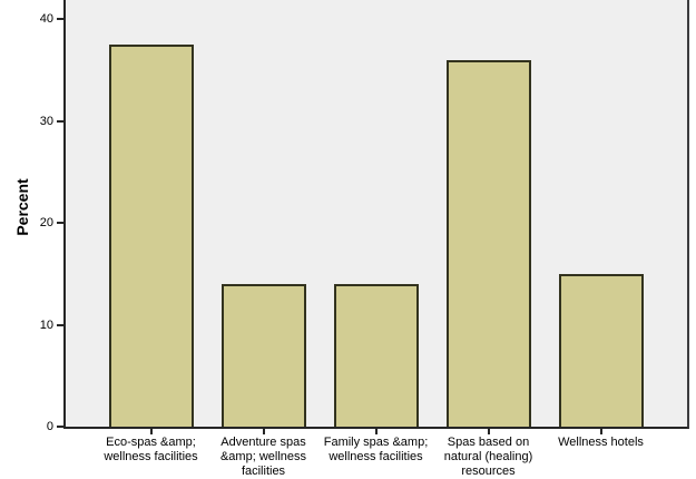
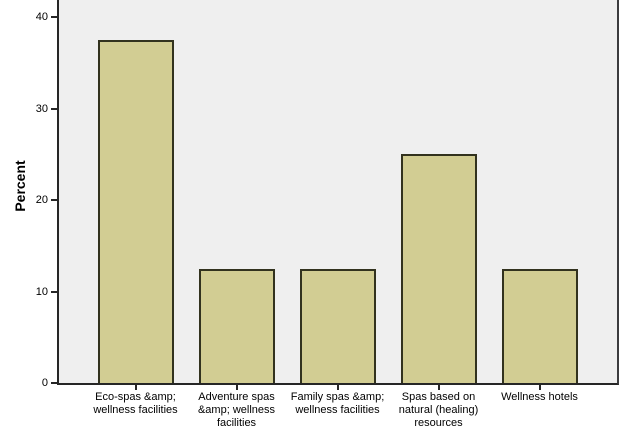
Adventure spas &amp; wellness facilities: 14 -> 12
Family spas &amp; wellness facilities: 14 -> 12
Spas based on natural (healing) resources: 36 -> 25
Wellness hotels: 15 -> 12
